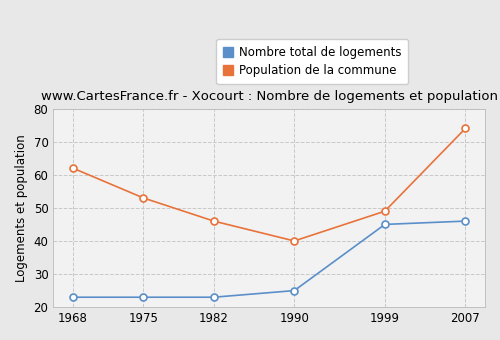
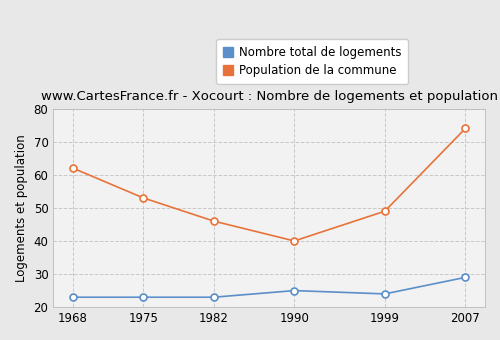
Nombre total de logements/1999: 45 -> 24
Nombre total de logements/2007: 46 -> 29
